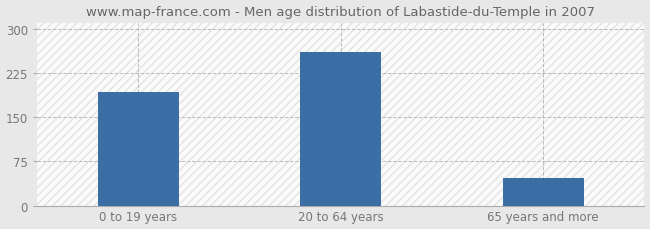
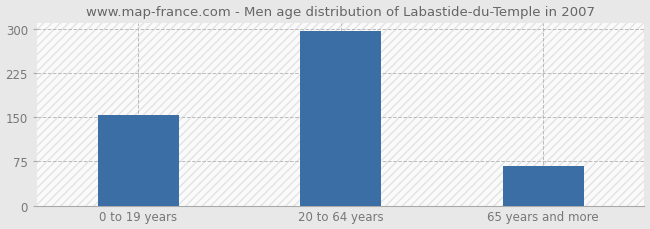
0 to 19 years: 192 -> 153
20 to 64 years: 260 -> 297
65 years and more: 46 -> 68
